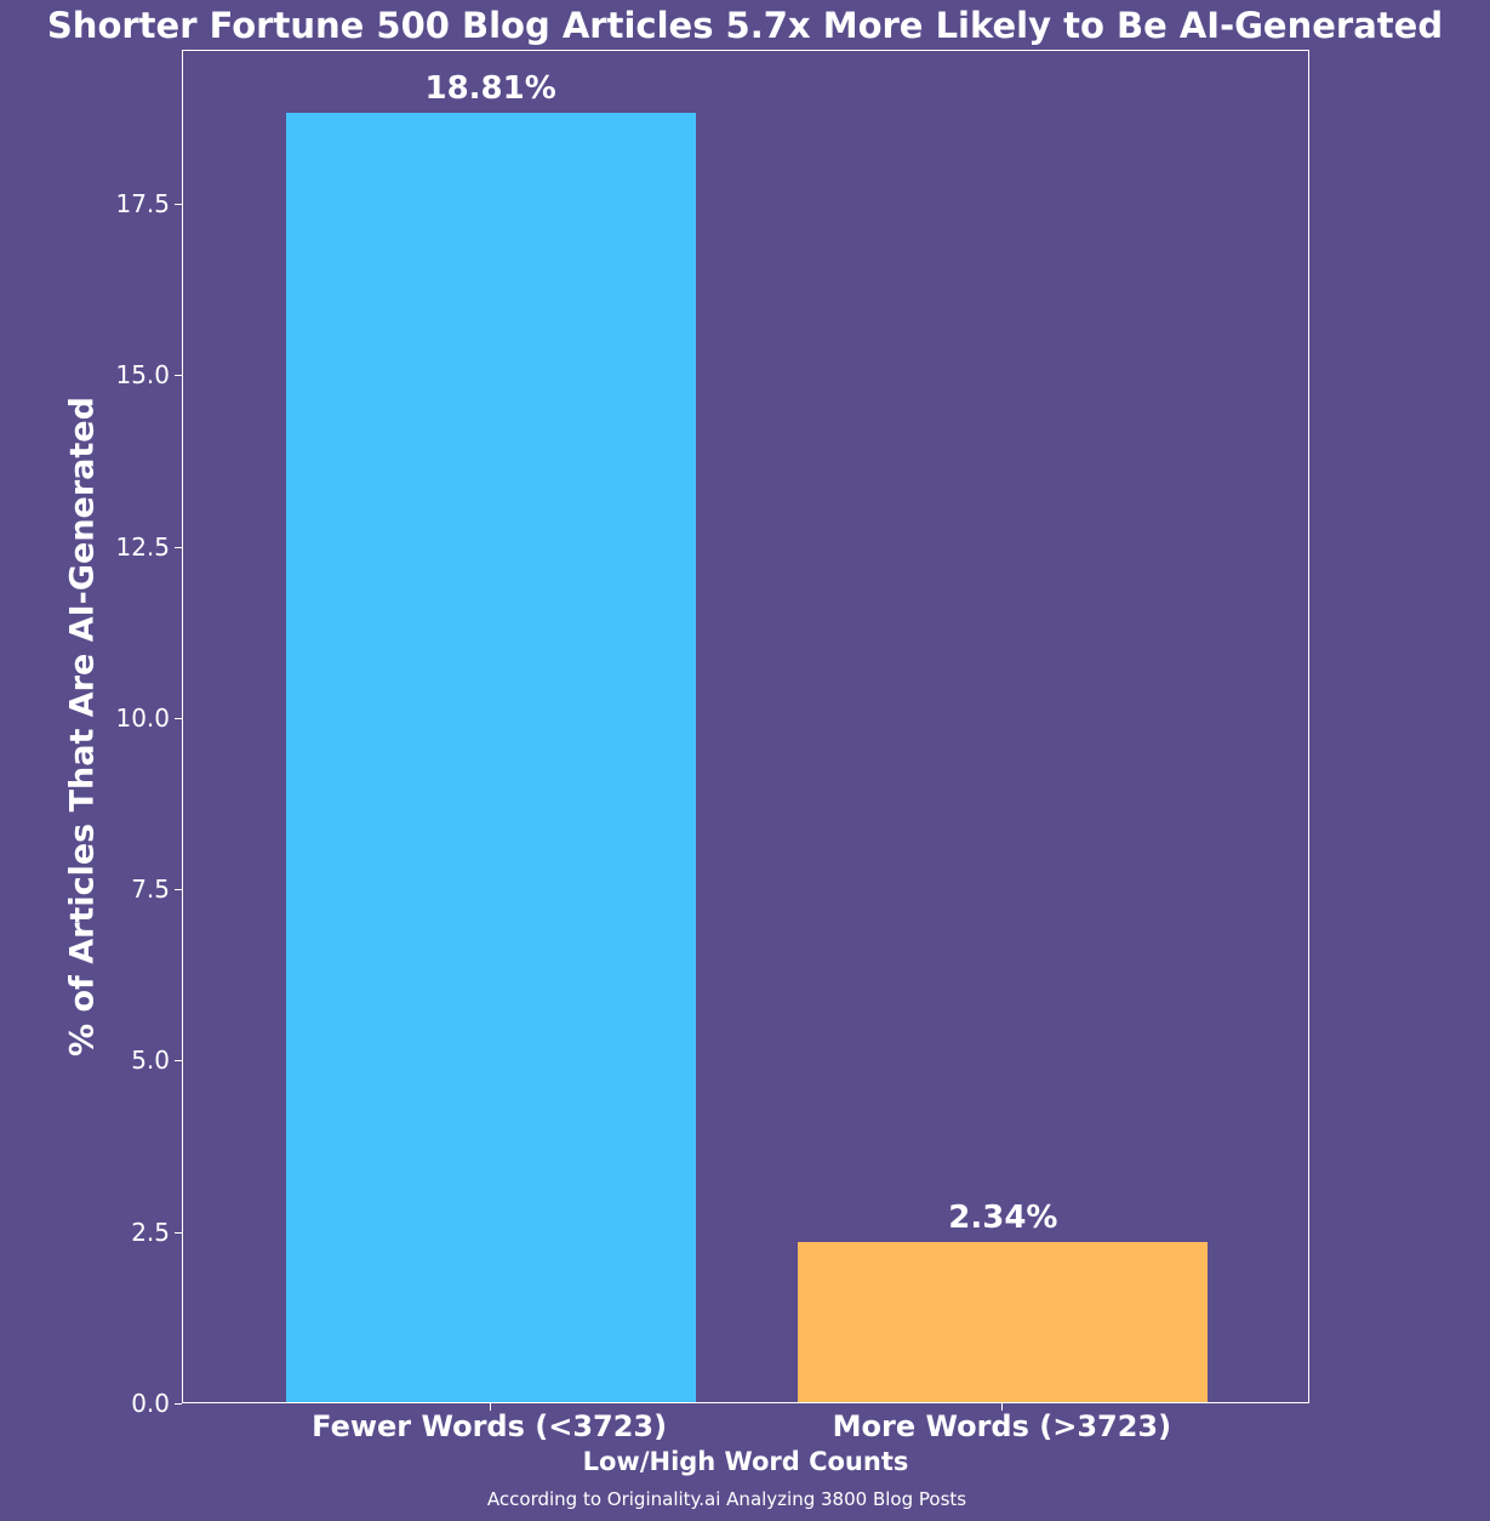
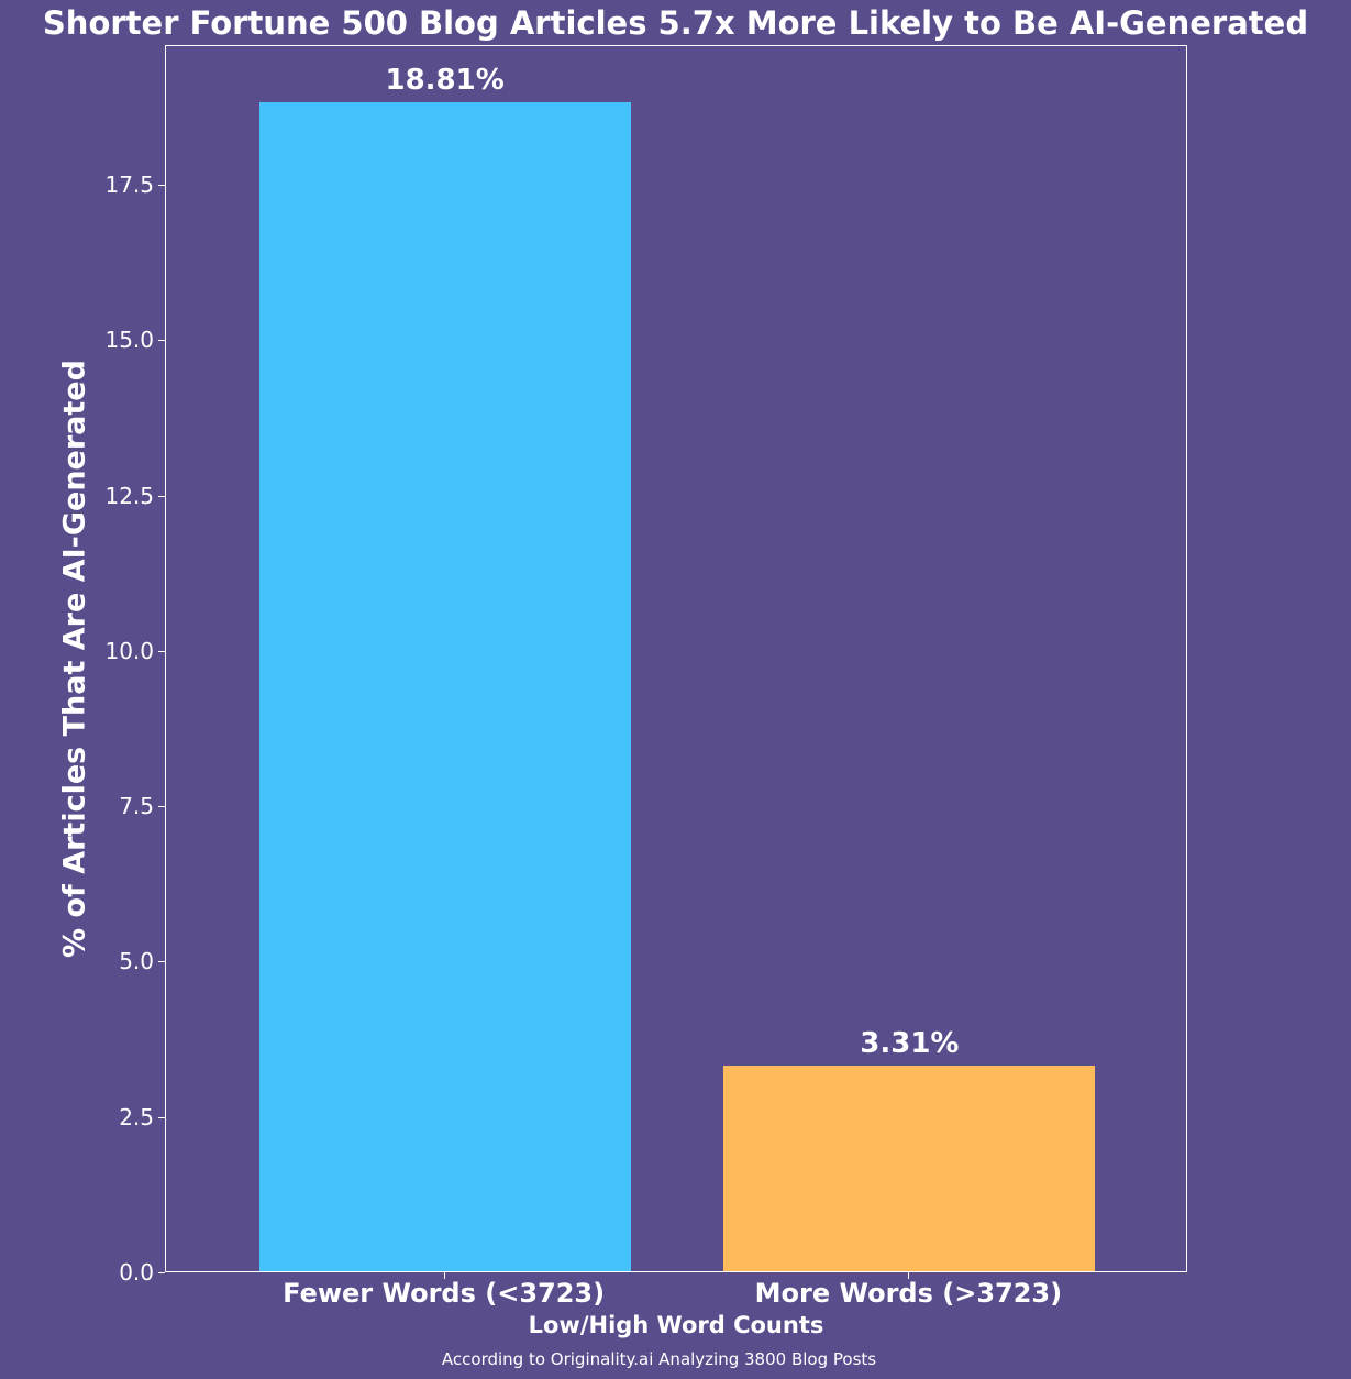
More Words (>3723): 2.34% -> 3.31%
